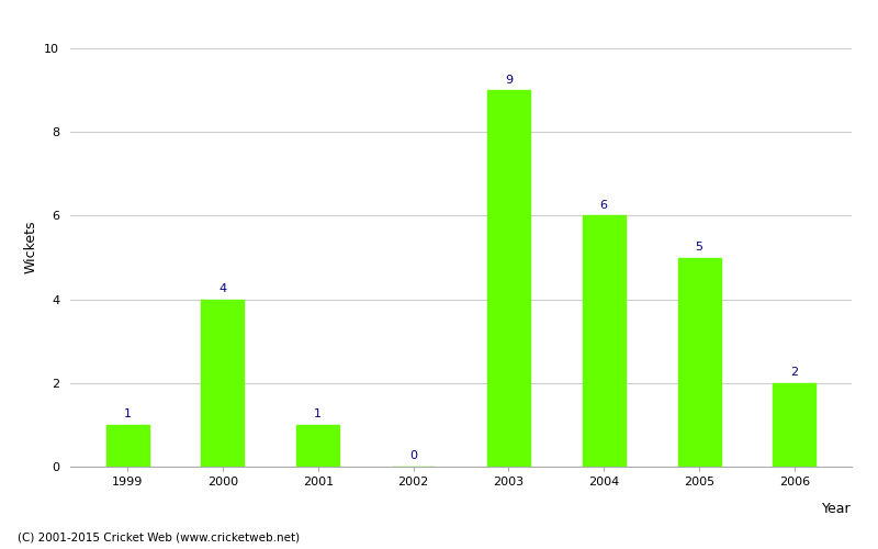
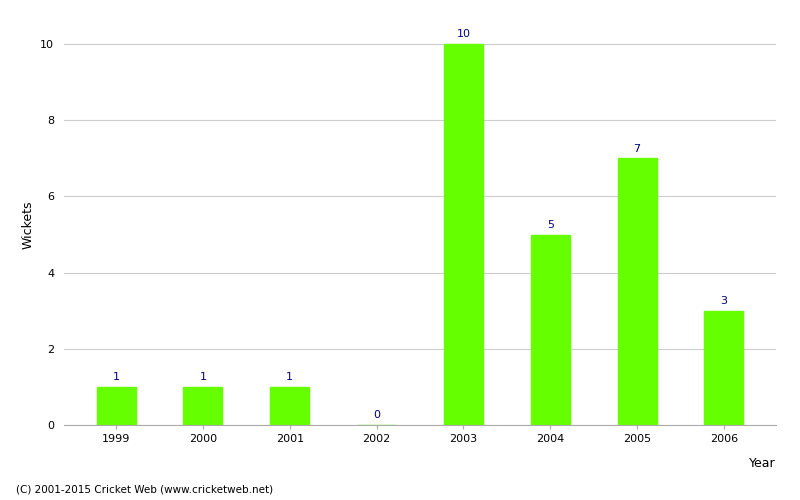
2000: 4 -> 1
2003: 9 -> 10
2004: 6 -> 5
2005: 5 -> 7
2006: 2 -> 3
